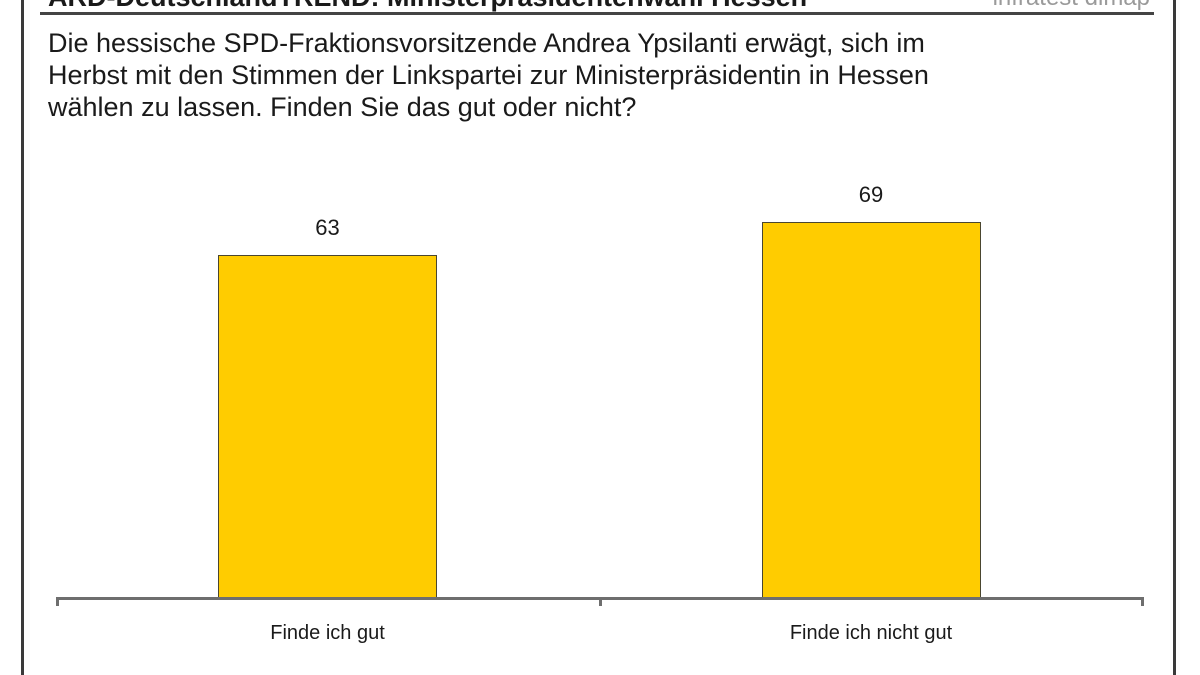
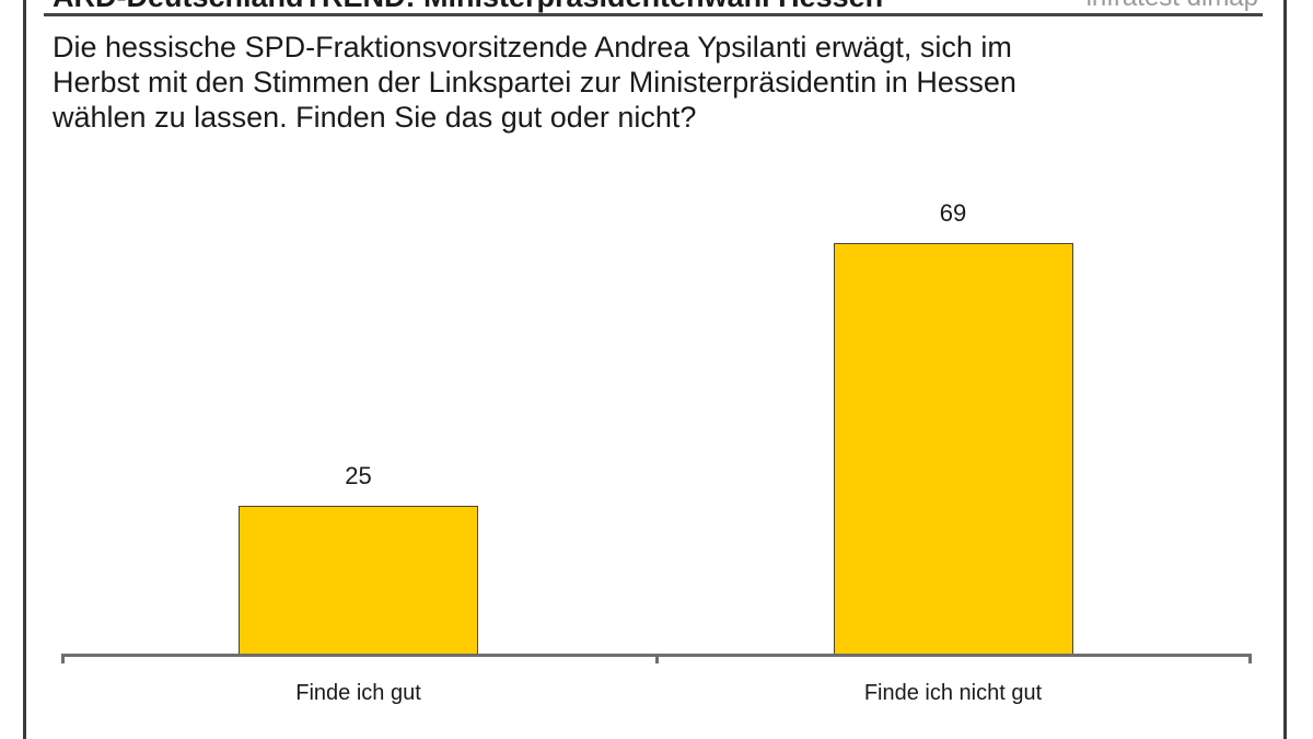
Finde ich gut: 63 -> 25
